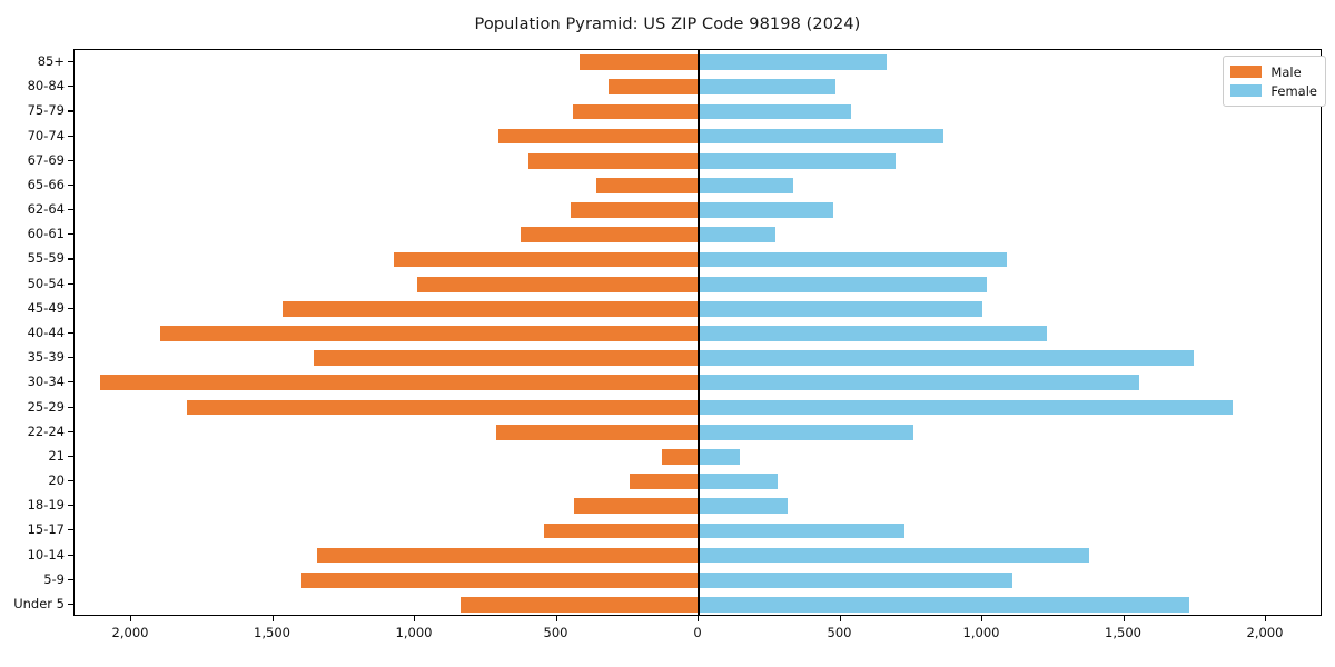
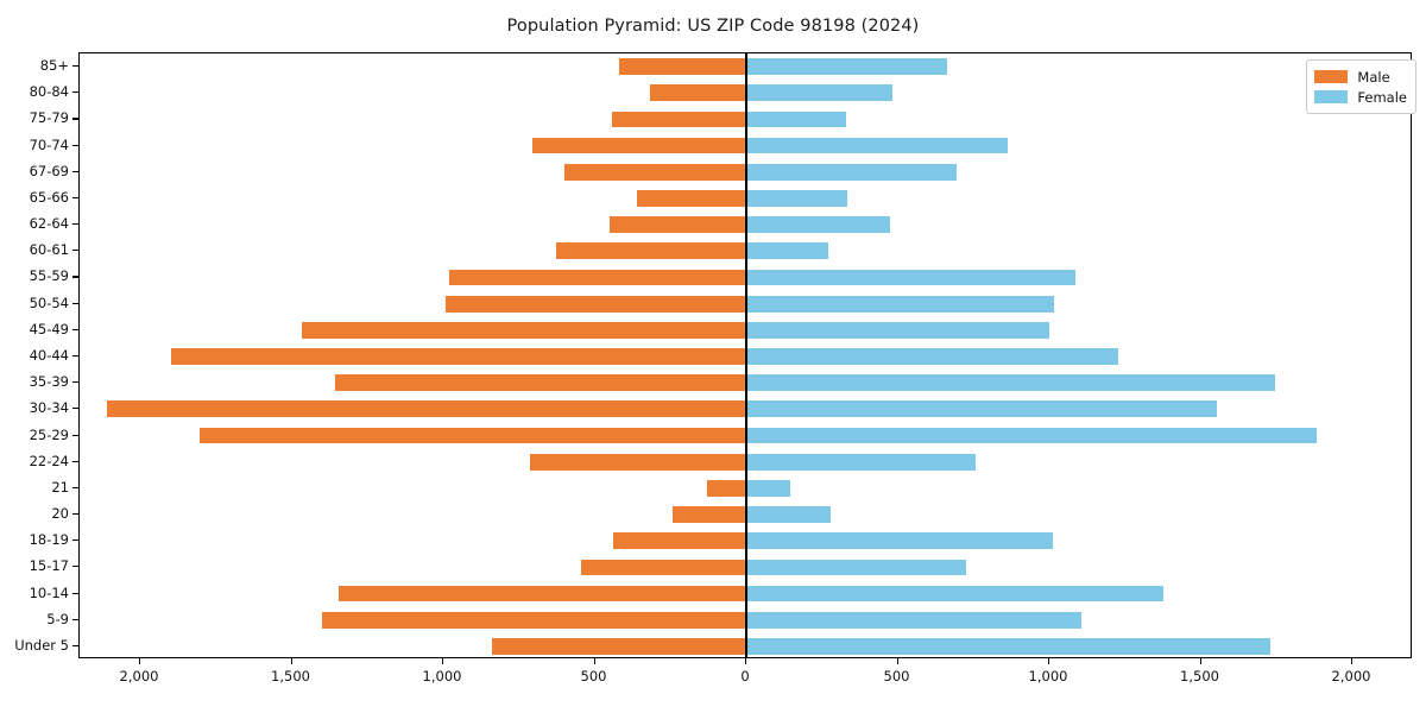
Female/75-79: 540 -> 330
Male/55-59: 1080 -> 980
Female/18-19: 310 -> 1010
